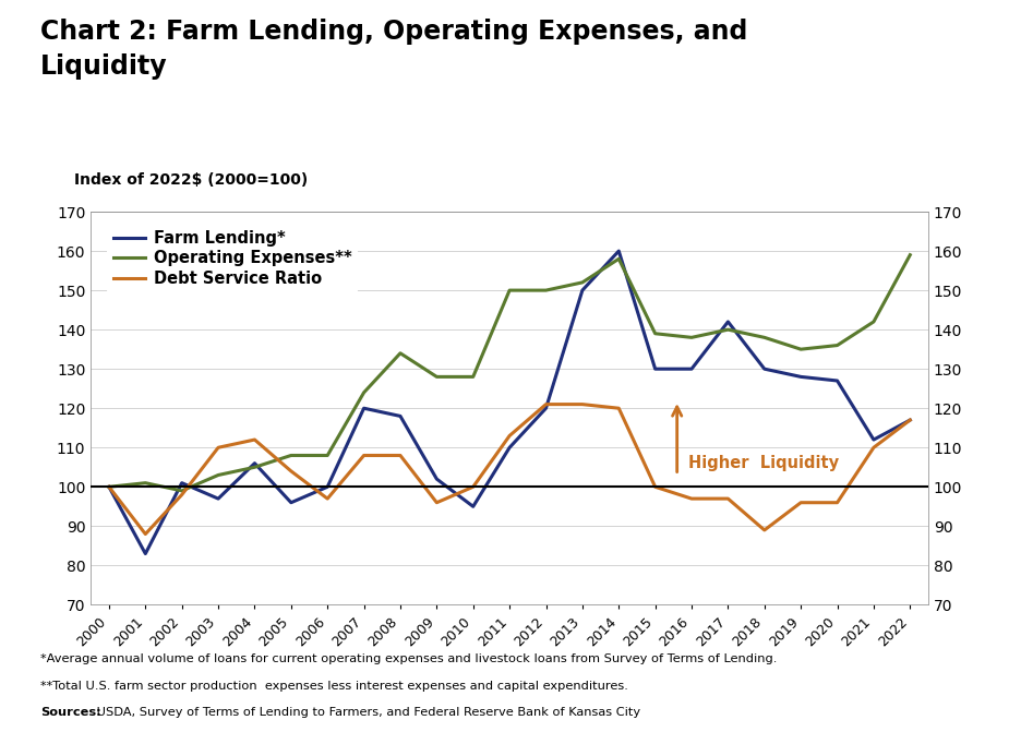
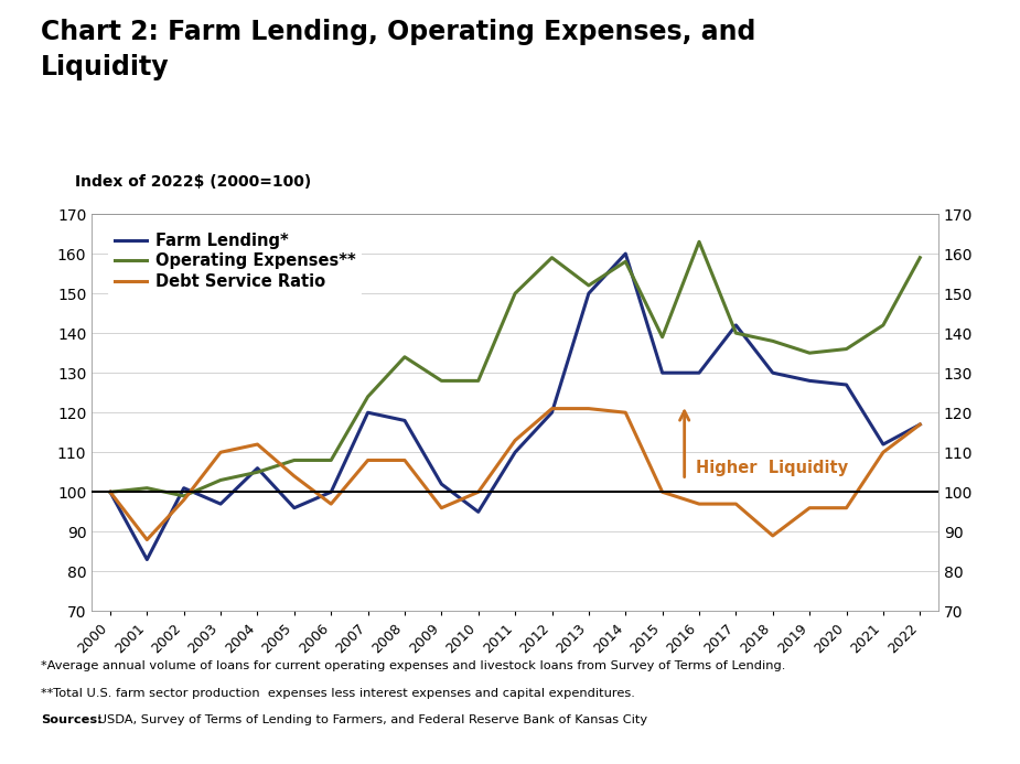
Operating Expenses**/2012: 150 -> 159
Operating Expenses**/2016: 138 -> 163
